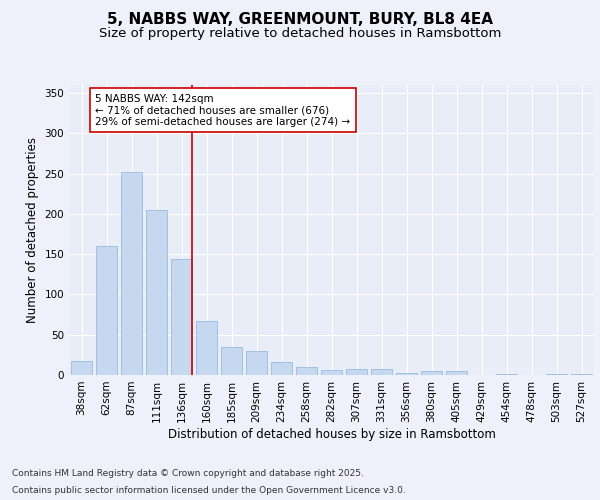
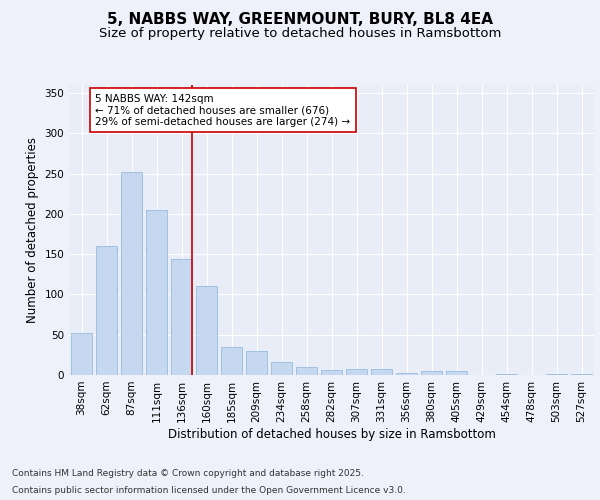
38sqm: 18 -> 52
160sqm: 67 -> 110
